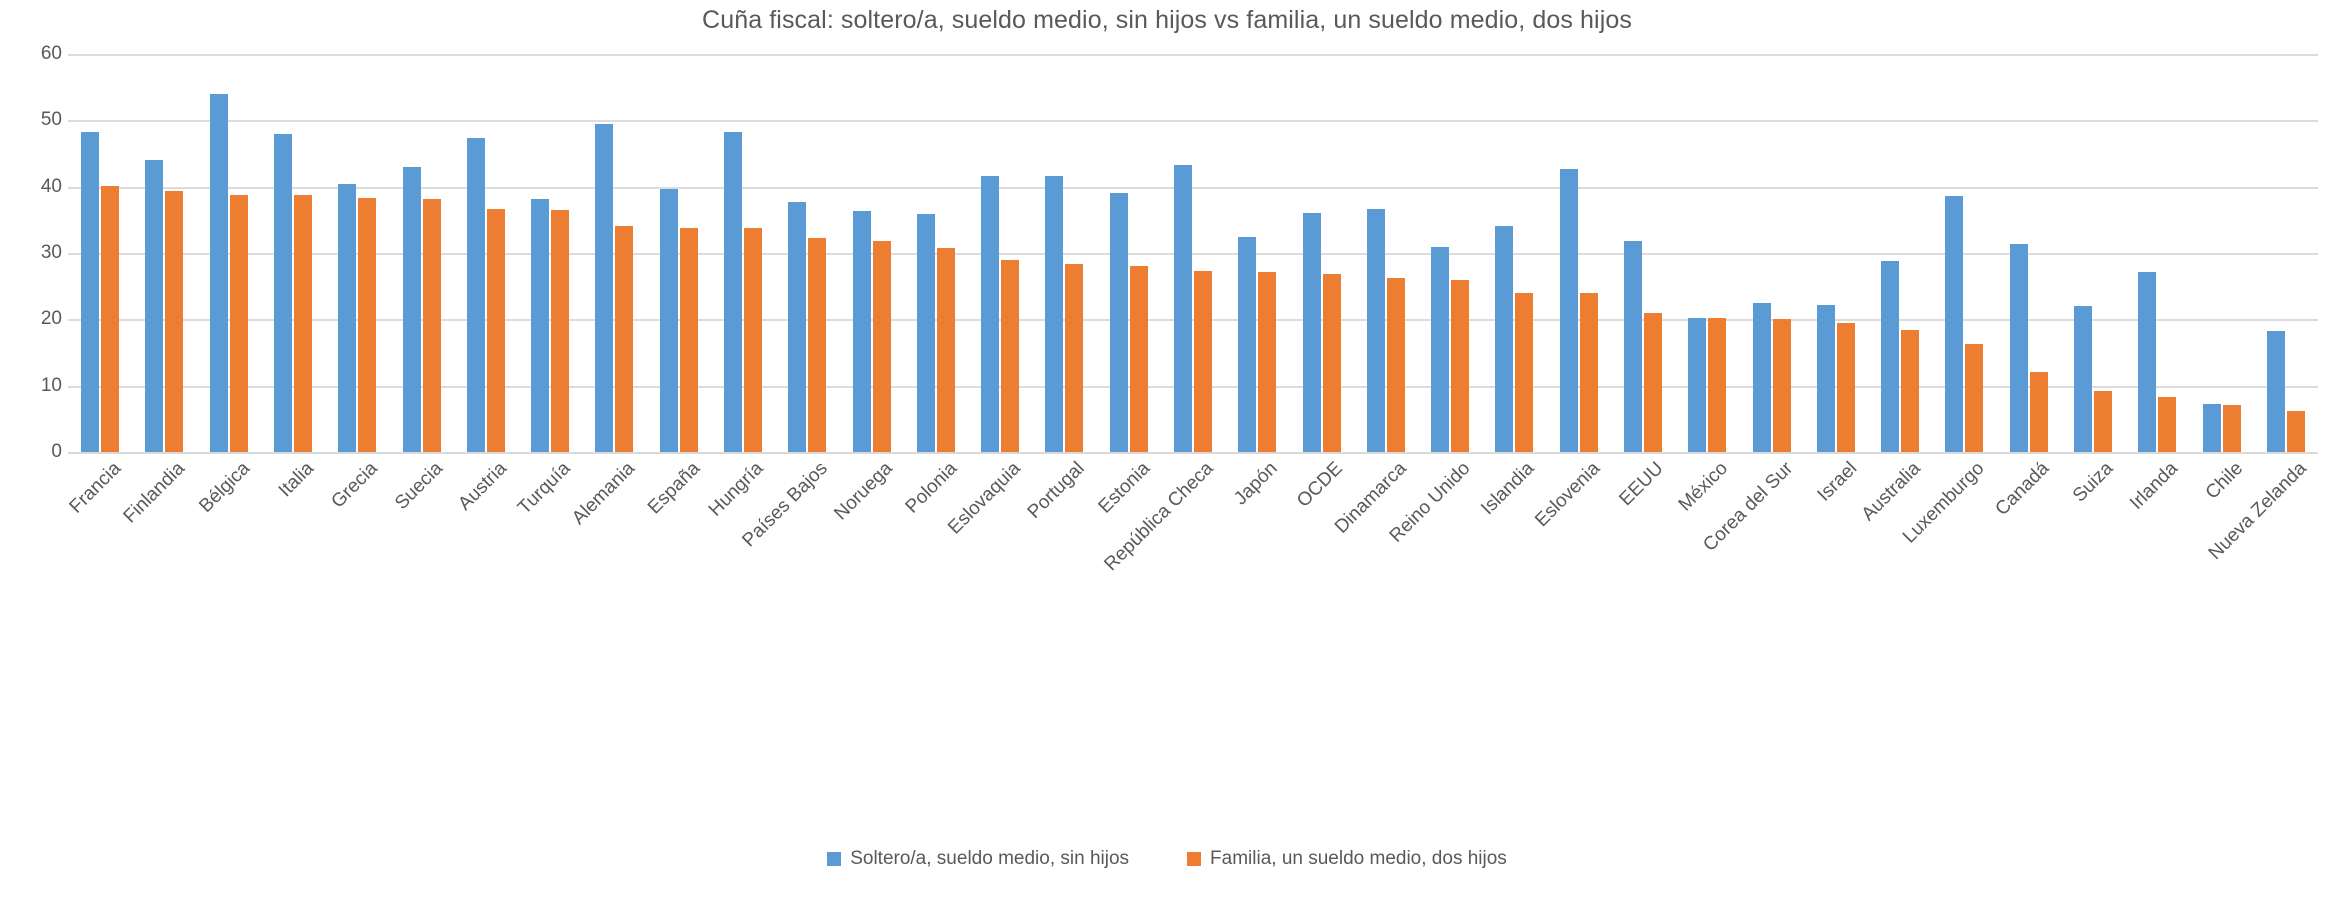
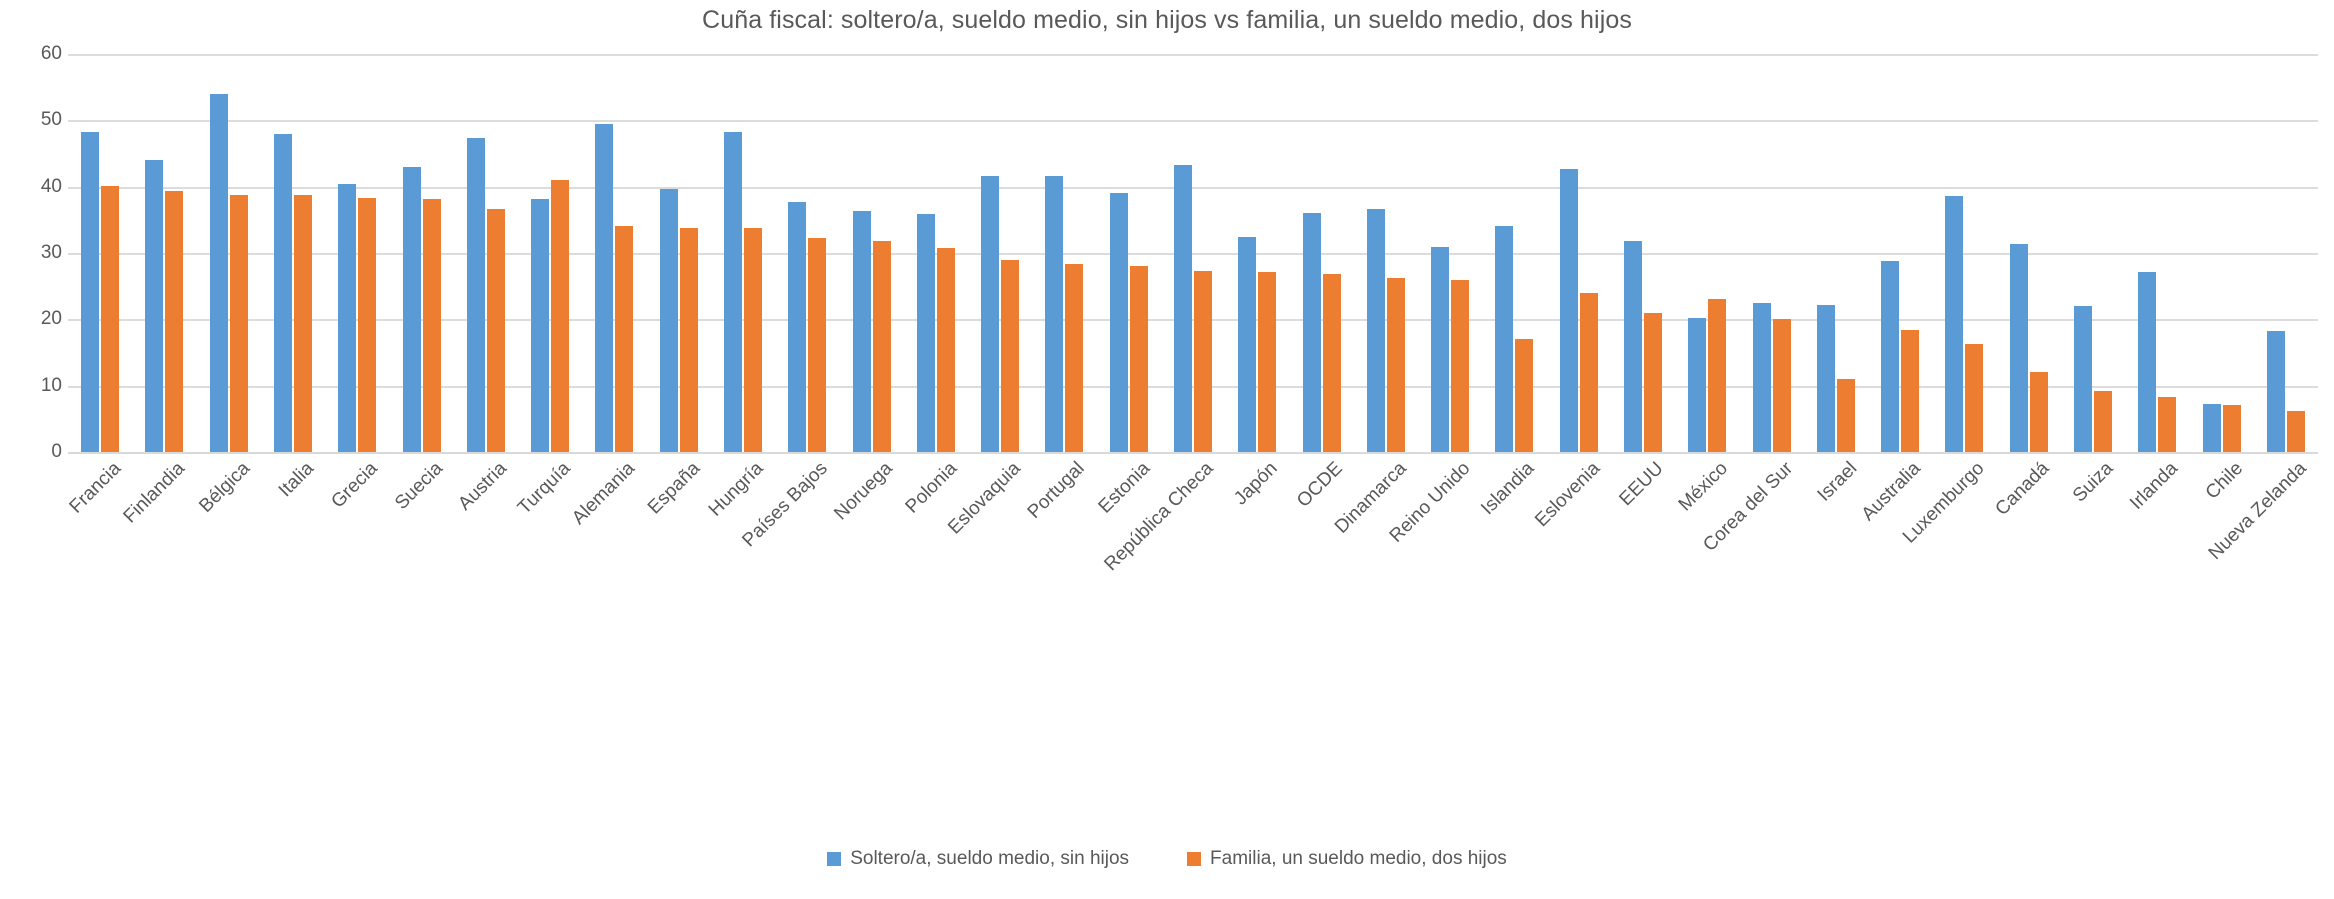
Familia, un sueldo medio, dos hijos/Turquía: 36 -> 41
Familia, un sueldo medio, dos hijos/Islandia: 24 -> 17
Familia, un sueldo medio, dos hijos/México: 20 -> 23
Familia, un sueldo medio, dos hijos/Israel: 20 -> 11
